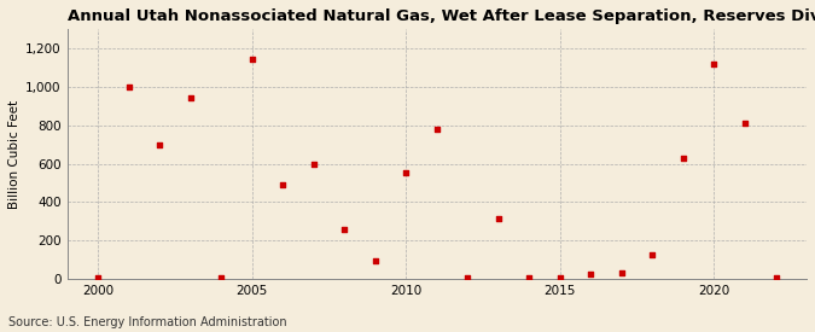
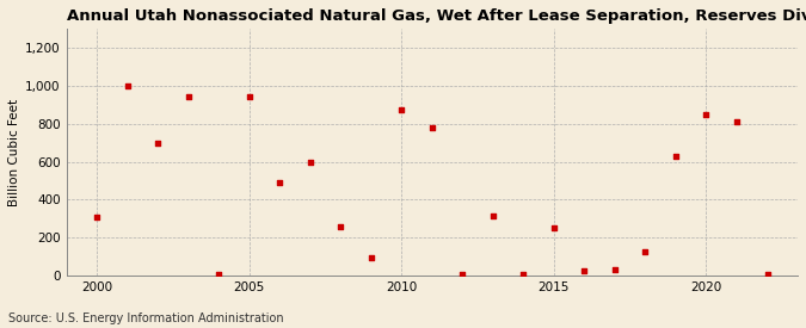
2000: 0 -> 310
2005: 1,140 -> 940
2010: 550 -> 870
2015: 0 -> 250
2020: 1,120 -> 850
